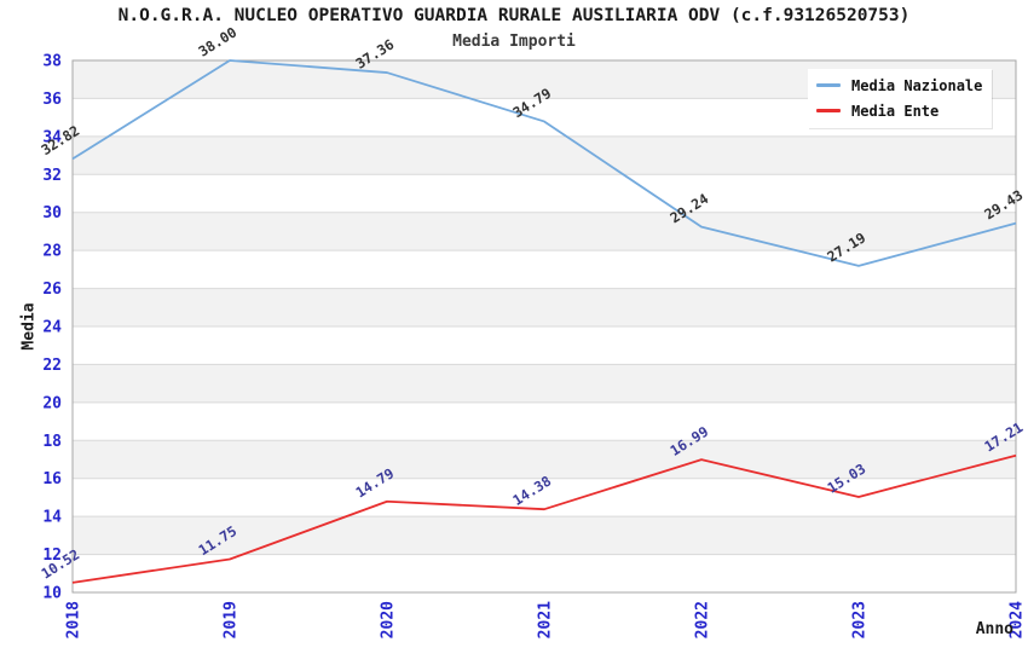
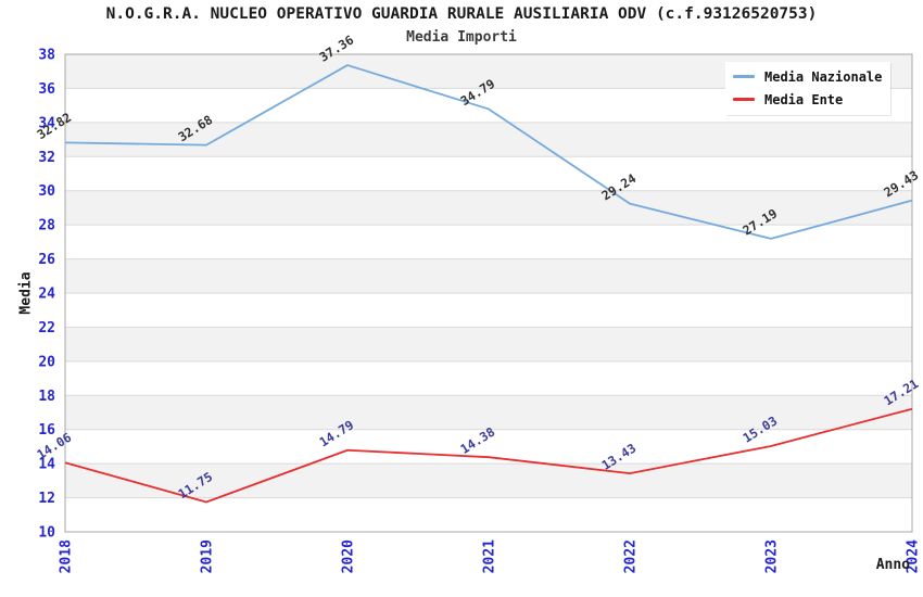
Media Ente/2018: 10.52 -> 14.06
Media Nazionale/2019: 38.00 -> 32.68
Media Ente/2022: 16.99 -> 13.43
